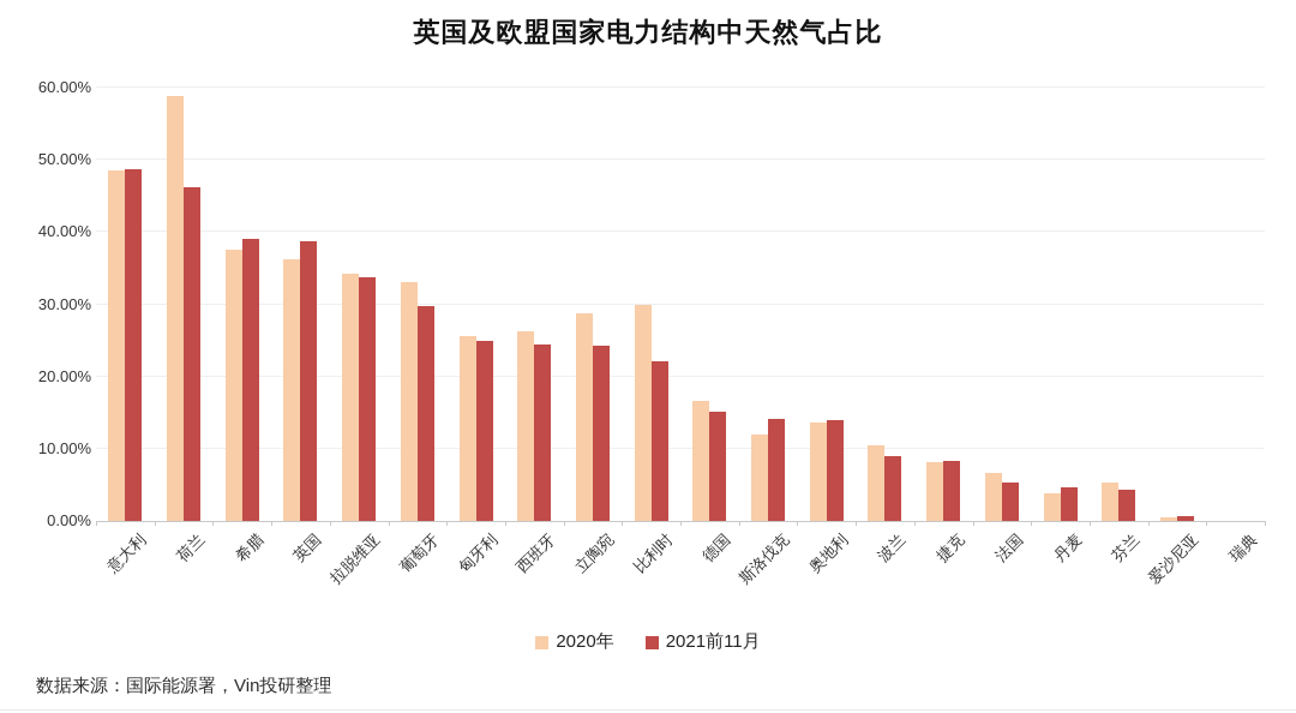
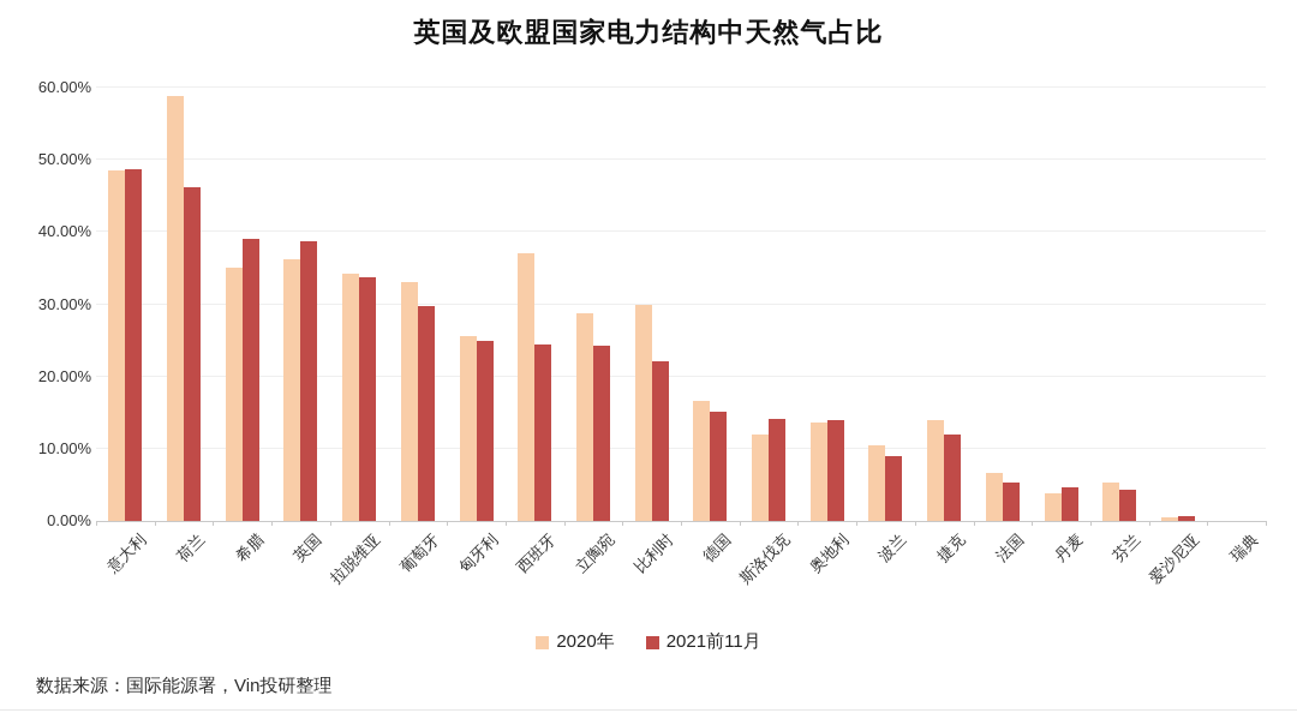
2020年/希腊: 38% -> 35%
2020年/西班牙: 26% -> 37%
2020年/捷克: 8% -> 14%
2021前11月/捷克: 8% -> 12%
